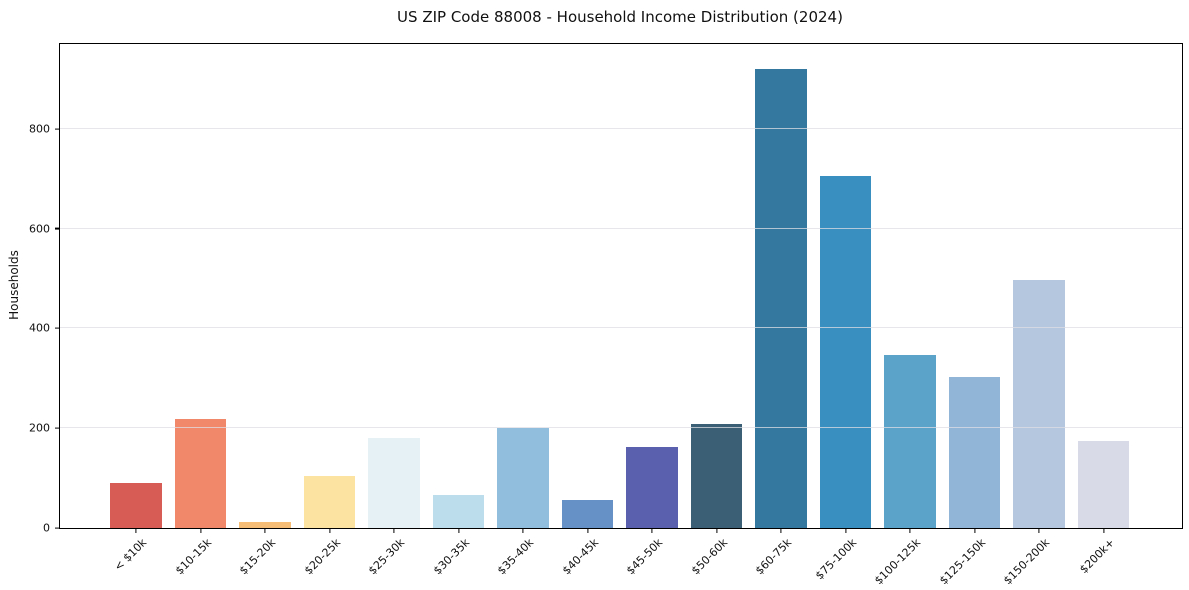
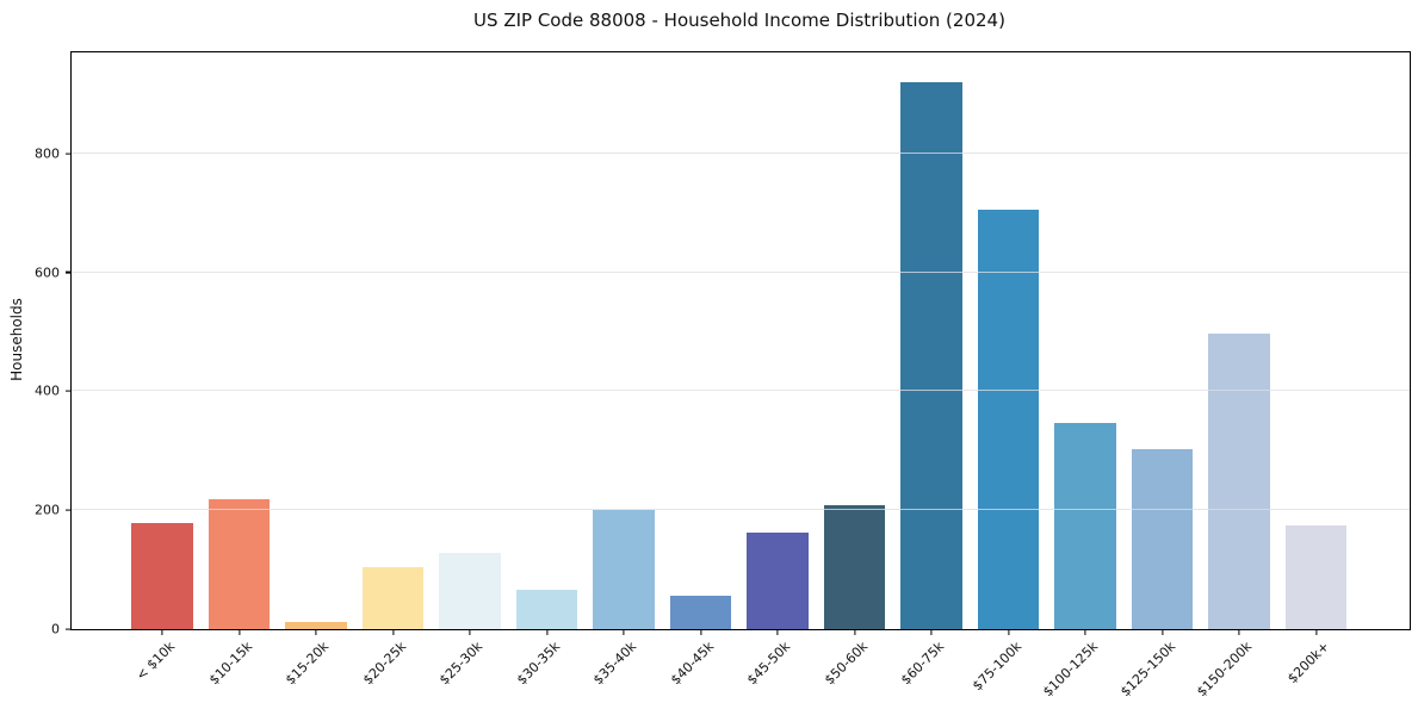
< $10k: 90 -> 180
$25-30k: 180 -> 130
